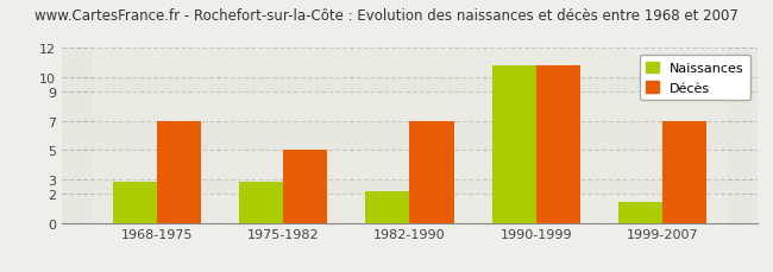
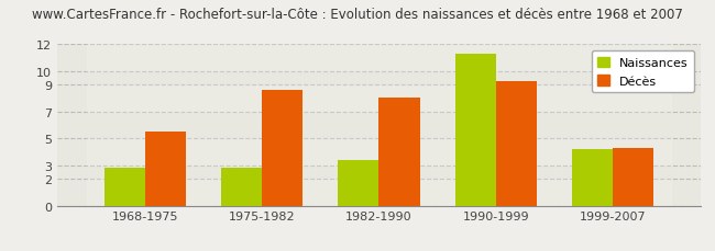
Décès/1968-1975: 7.0 -> 5.5
Décès/1975-1982: 5.0 -> 8.6
Naissances/1982-1990: 2.2 -> 3.4
Décès/1982-1990: 7.0 -> 8.0
Naissances/1990-1999: 10.8 -> 11.3
Décès/1990-1999: 10.8 -> 9.3
Naissances/1999-2007: 1.4 -> 4.2
Décès/1999-2007: 7.0 -> 4.3
